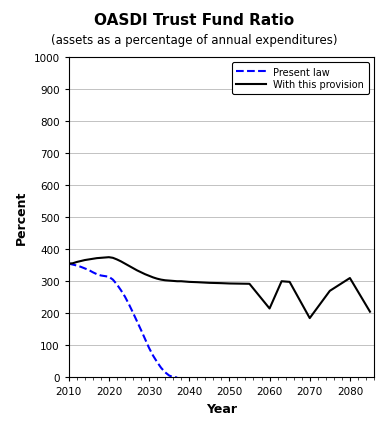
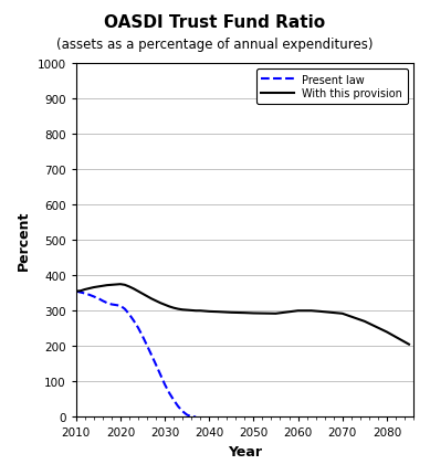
With this provision/2060: 215 -> 300
With this provision/2070: 185 -> 292
With this provision/2080: 310 -> 240
